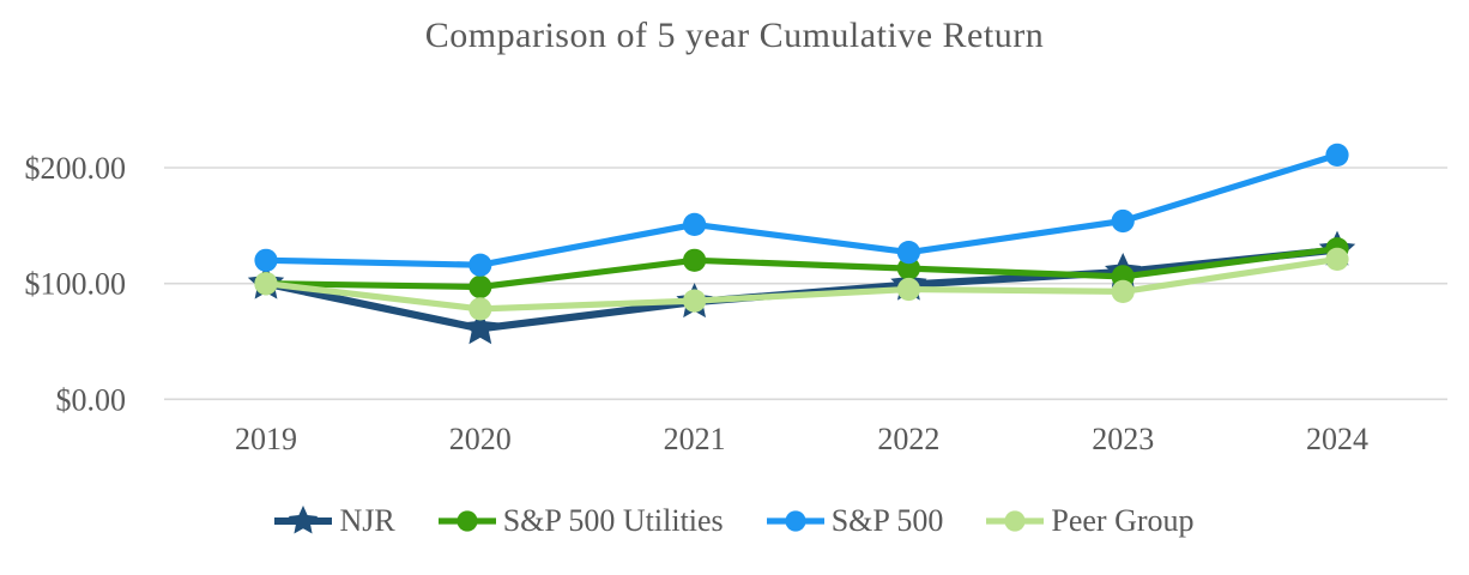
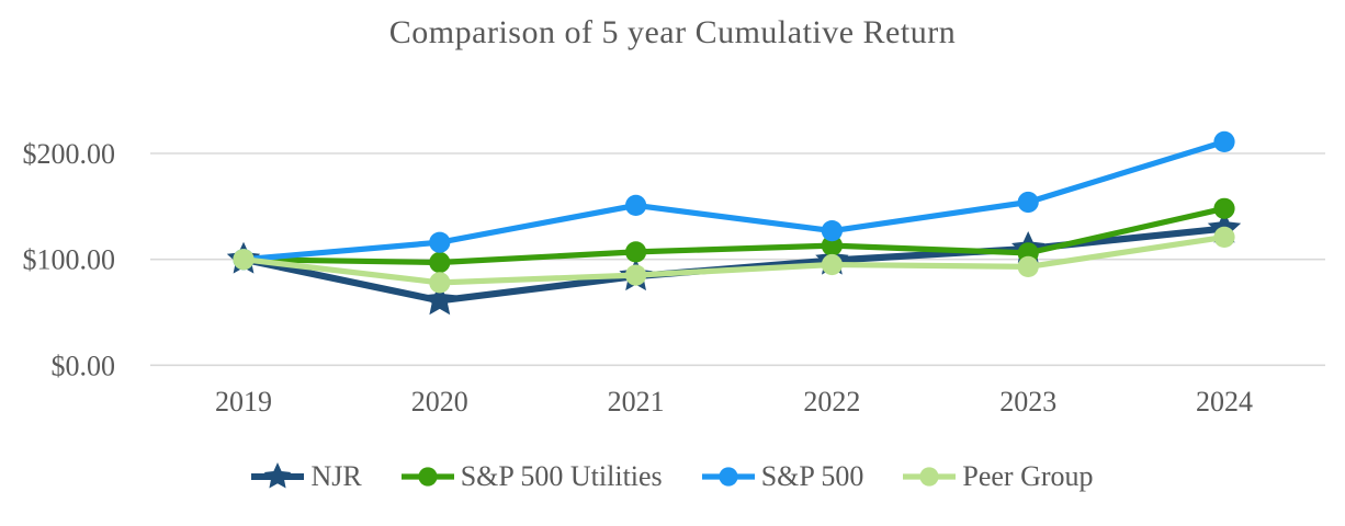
S&P 500/2019: $120 -> $100
S&P 500 Utilities/2021: $120 -> $110
S&P 500 Utilities/2024: $130 -> $150
